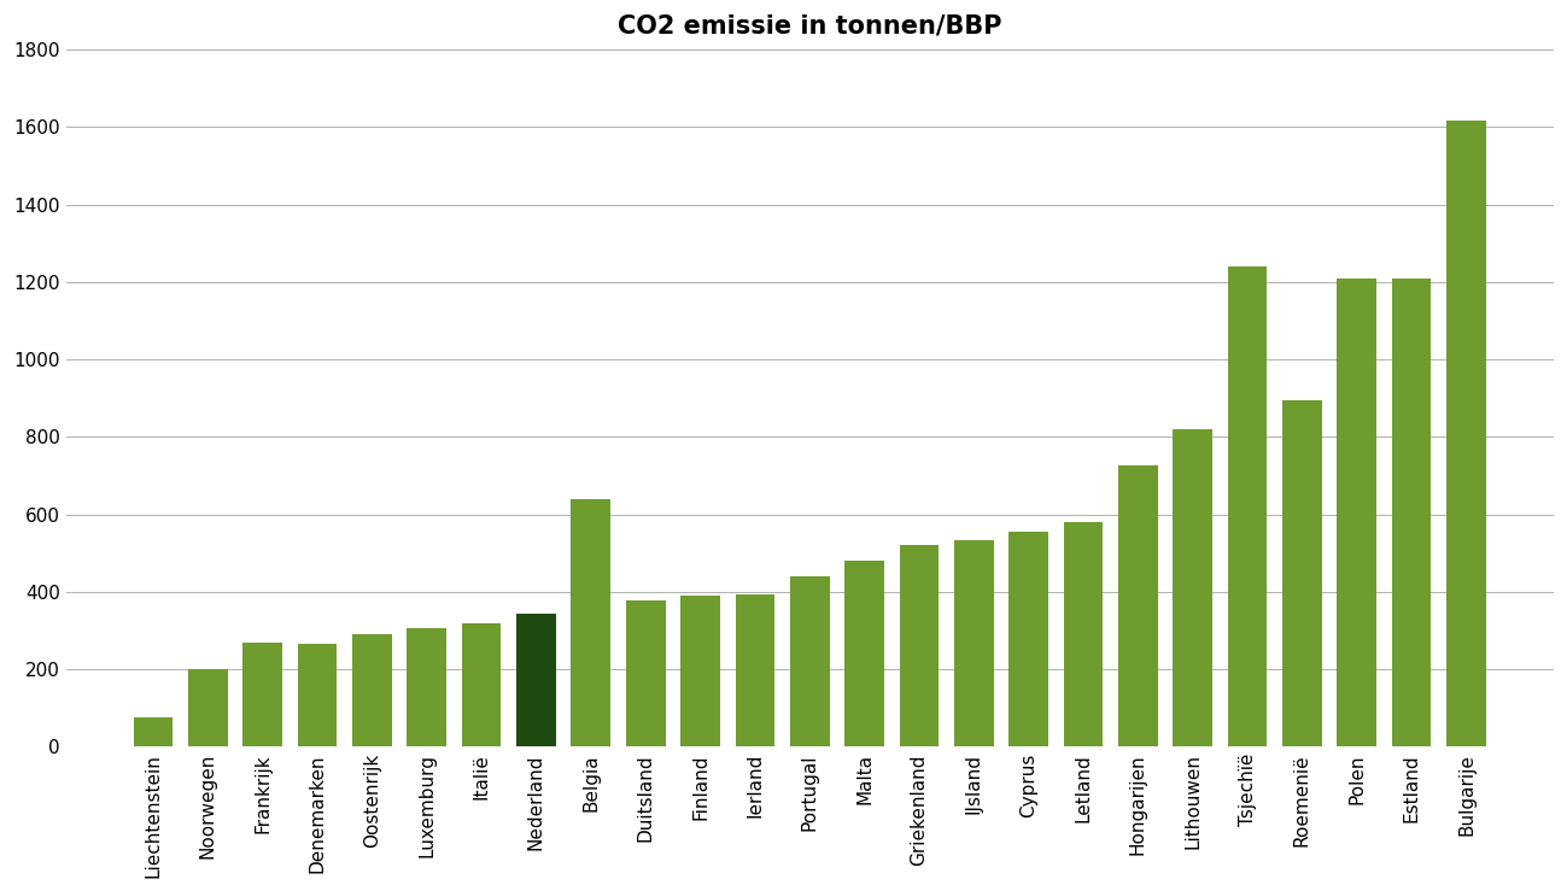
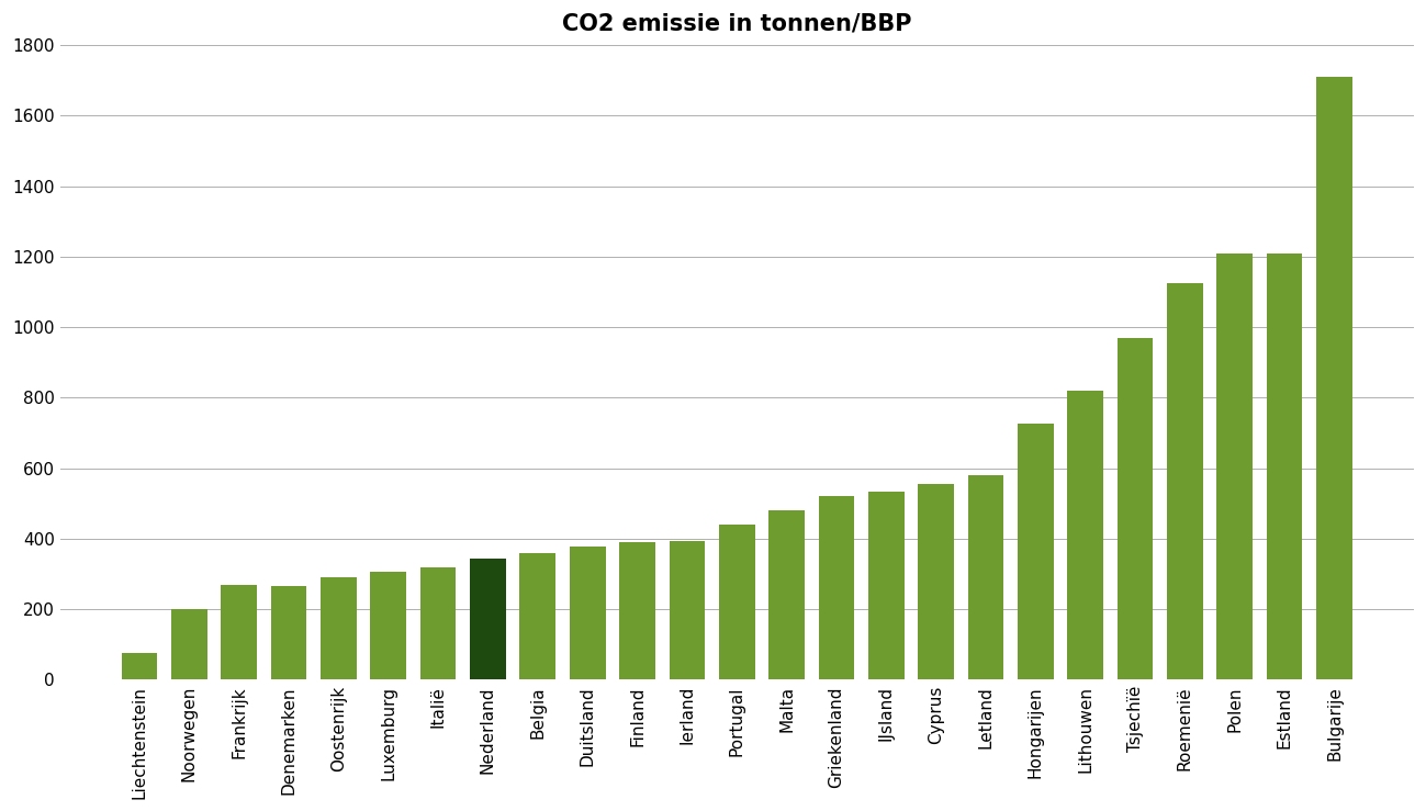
Belgia: 640 -> 360
Tsjechïë: 1240 -> 970
Roemenië: 895 -> 1125
Bulgarije: 1615 -> 1710
